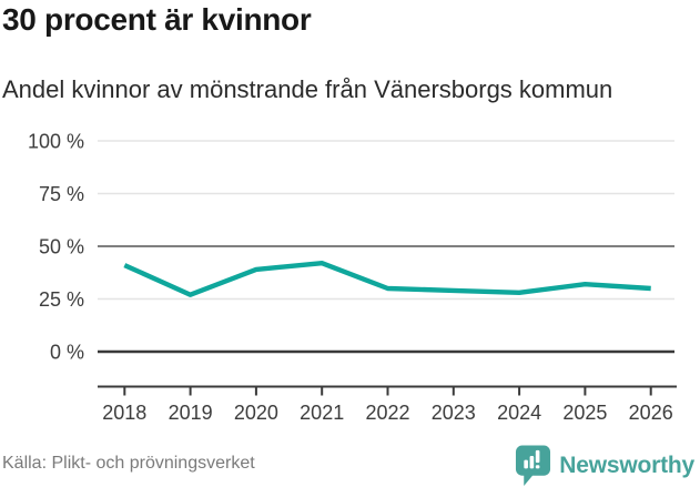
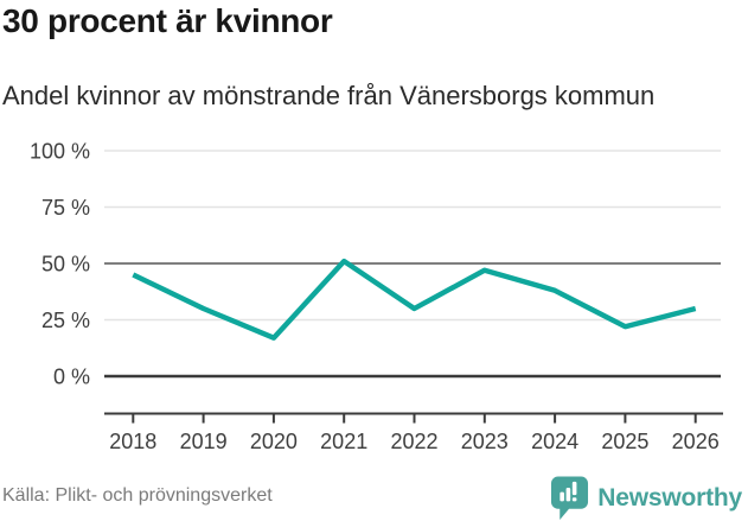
2018: 41% -> 45%
2019: 27% -> 30%
2020: 39% -> 17%
2021: 42% -> 51%
2023: 29% -> 47%
2024: 28% -> 38%
2025: 32% -> 22%
